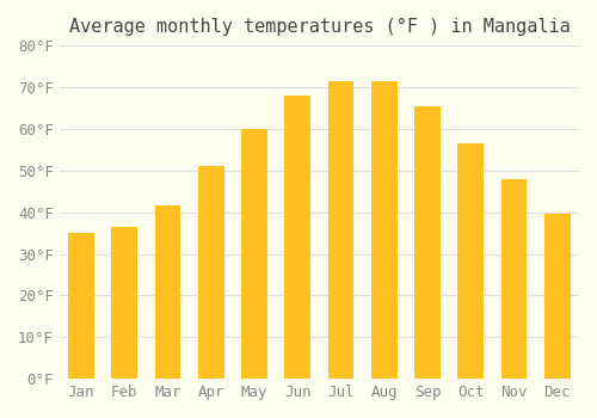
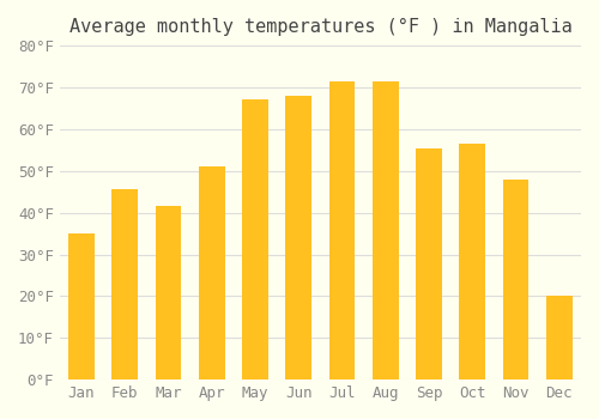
Feb: 36.5°F -> 45.5°F
May: 60.0°F -> 67.0°F
Sep: 65.5°F -> 55.5°F
Dec: 39.5°F -> 20.0°F
